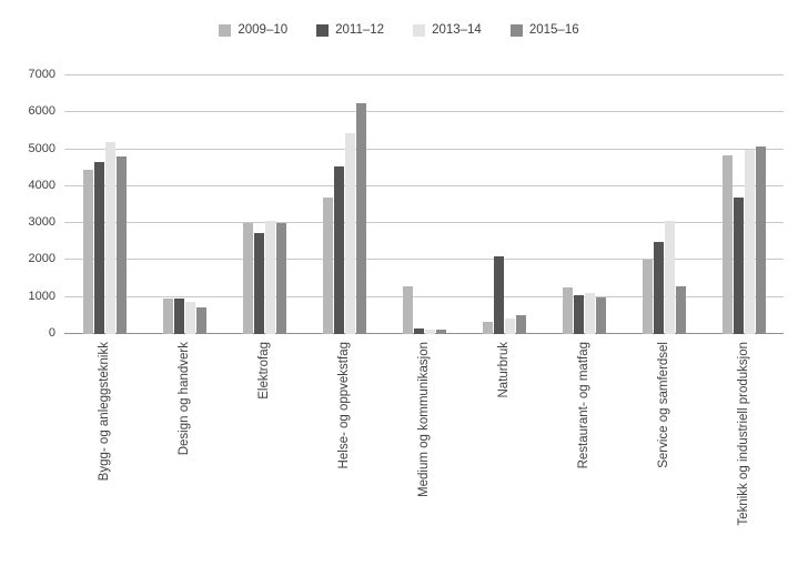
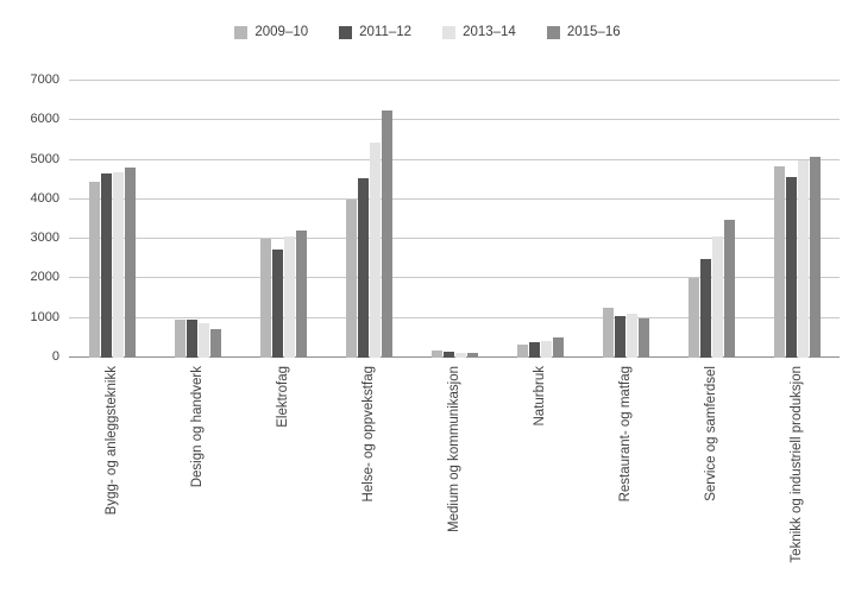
2013–14/Bygg- og anleggsteknikk: 5200 -> 4700
2015–16/Elektrofag: 3000 -> 3200
2009–10/Helse- og oppvekstfag: 3700 -> 4000
2009–10/Medium og kommunikasjon: 1300 -> 200
2011–12/Naturbruk: 2100 -> 400
2015–16/Service og samferdsel: 1300 -> 3500
2011–12/Teknikk og industriell produksjon: 3700 -> 4600
